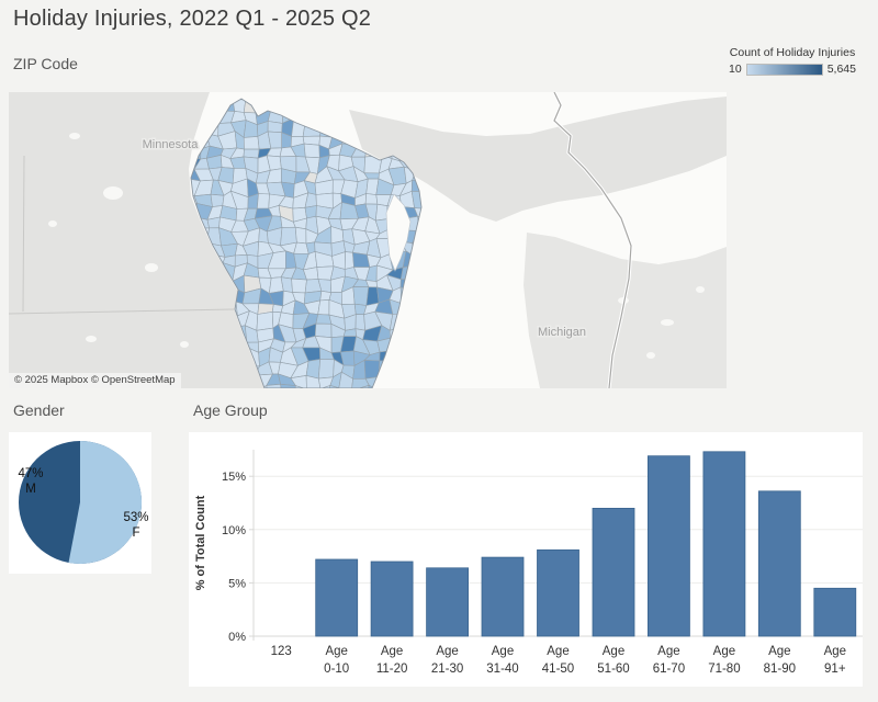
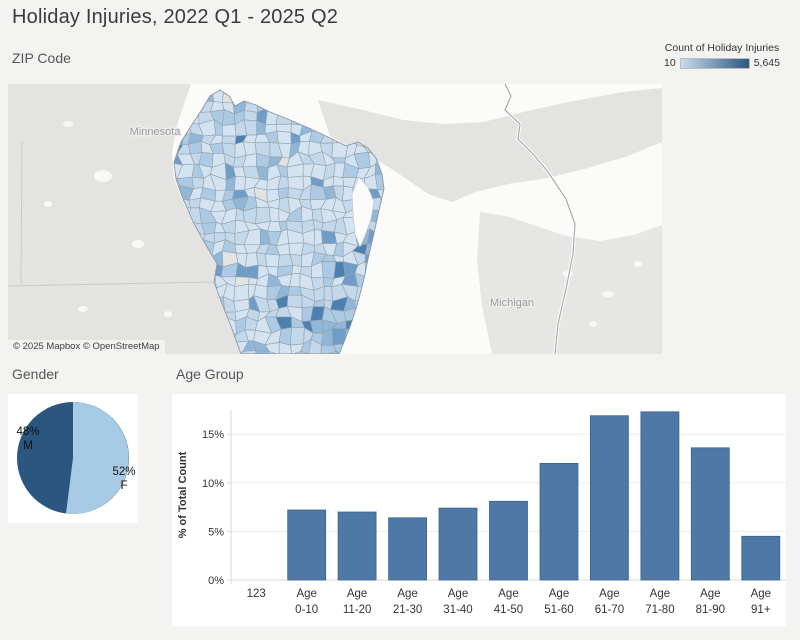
Gender/M: 47% -> 48%
Gender/F: 53% -> 52%
